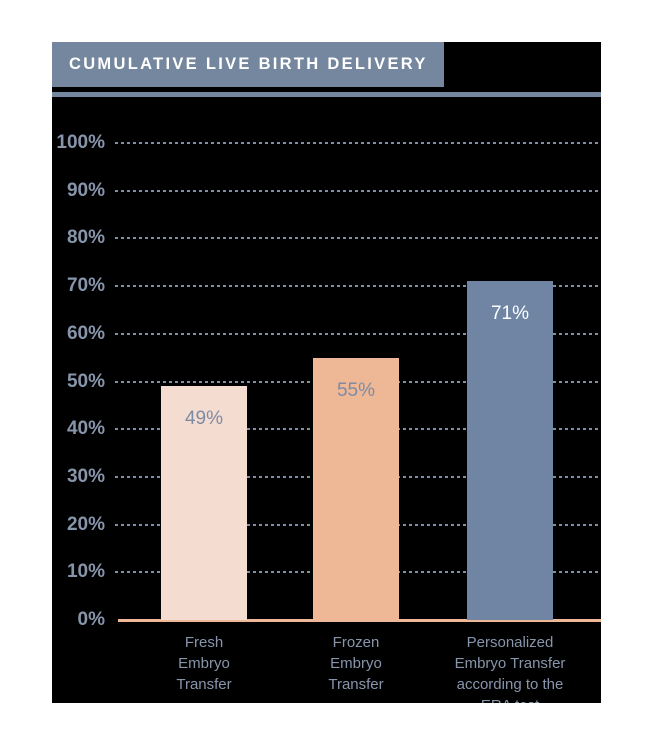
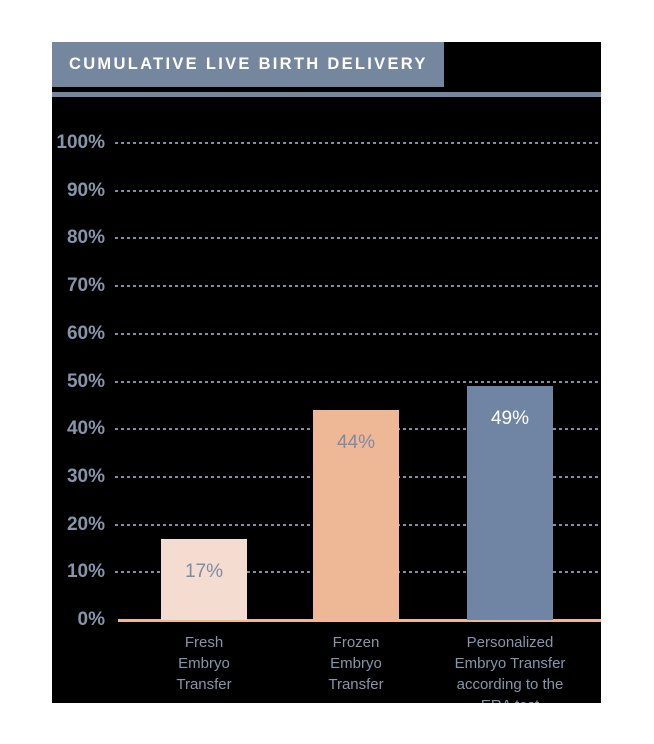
Fresh Embryo Transfer: 49% -> 17%
Frozen Embryo Transfer: 55% -> 44%
Personalized Embryo Transfer according to the ERA test: 71% -> 49%
